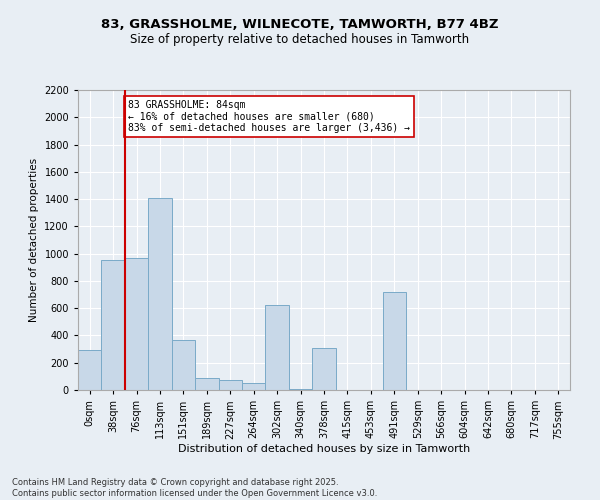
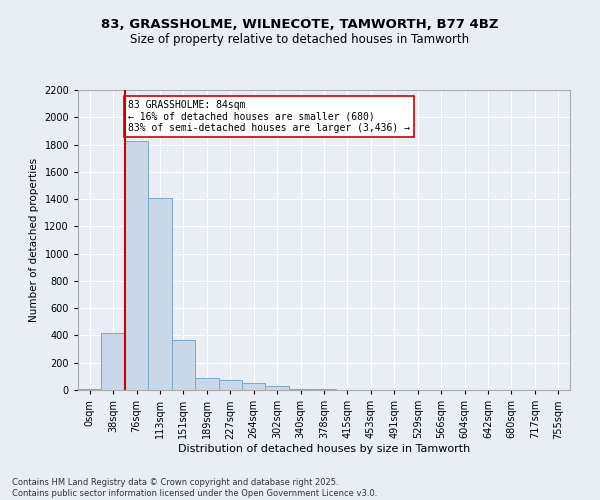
0sqm: 290 -> 0
38sqm: 950 -> 420
76sqm: 970 -> 1820
302sqm: 620 -> 30
378sqm: 310 -> 0
491sqm: 720 -> 0
